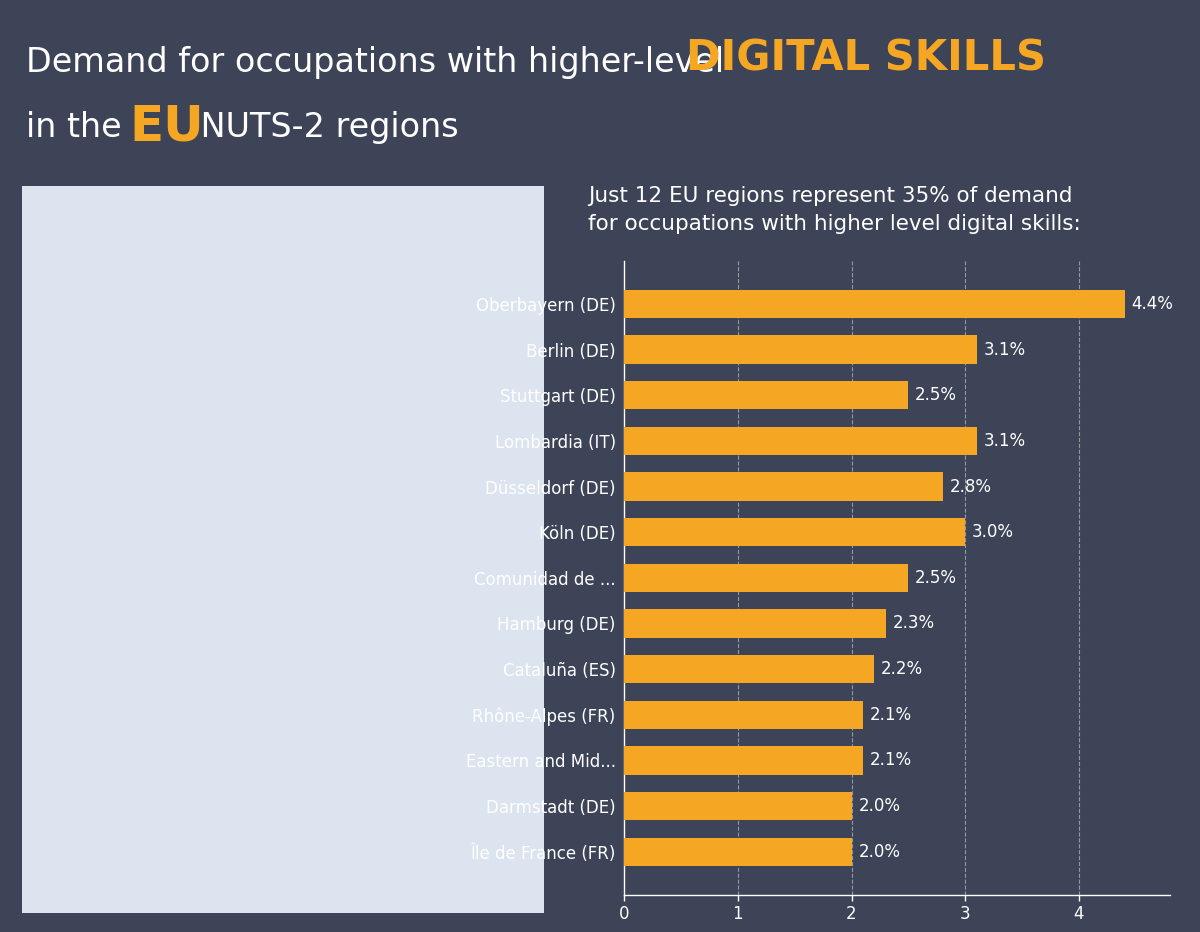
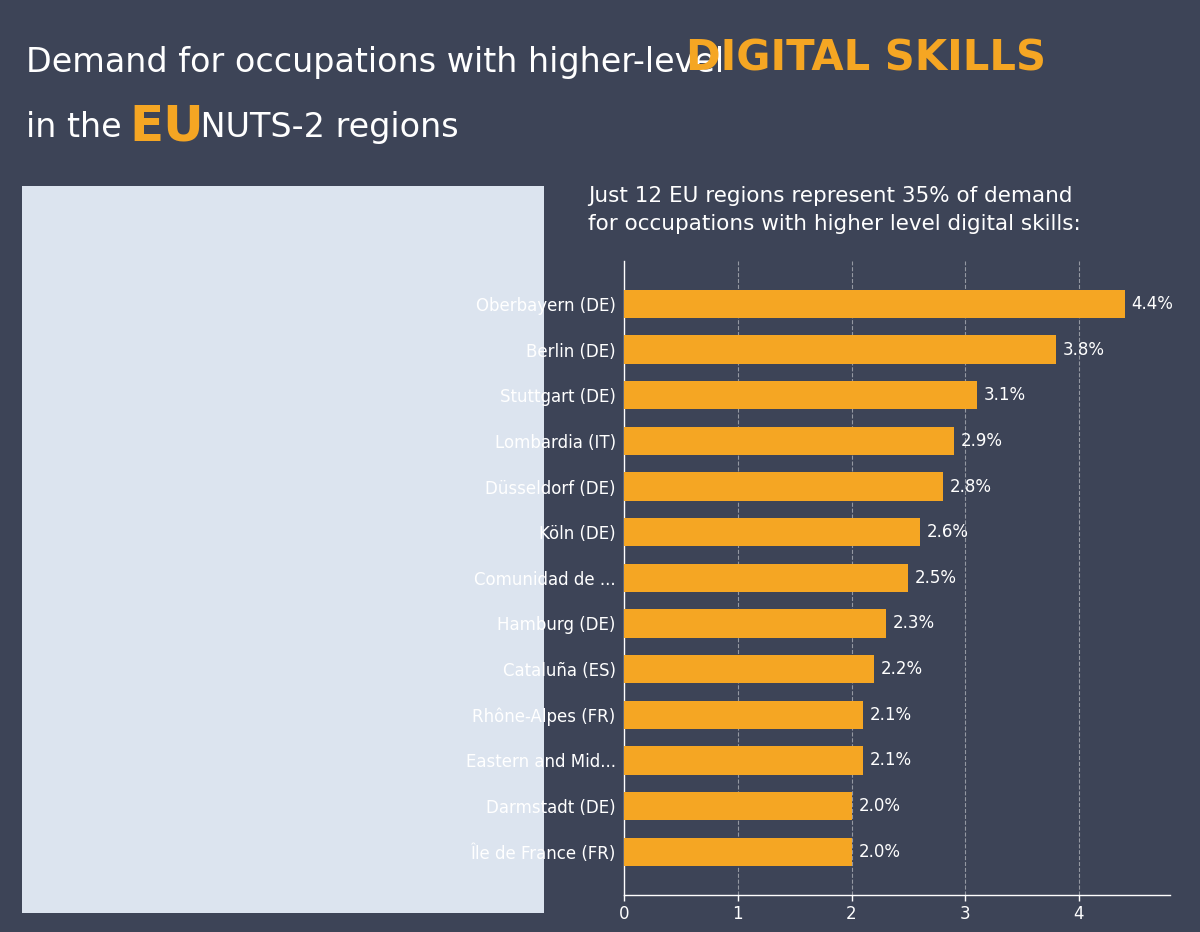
Berlin (DE): 3.1% -> 3.8%
Stuttgart (DE): 2.5% -> 3.1%
Lombardia (IT): 3.1% -> 2.9%
Köln (DE): 3.0% -> 2.6%
